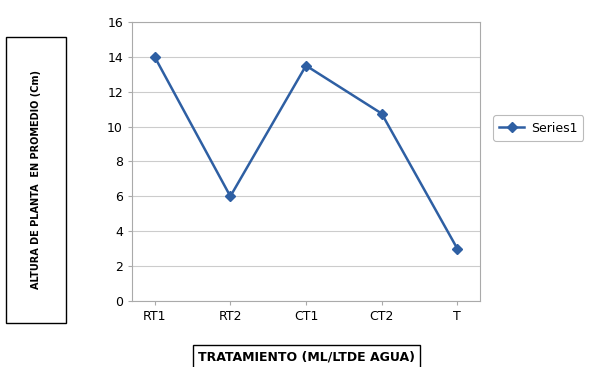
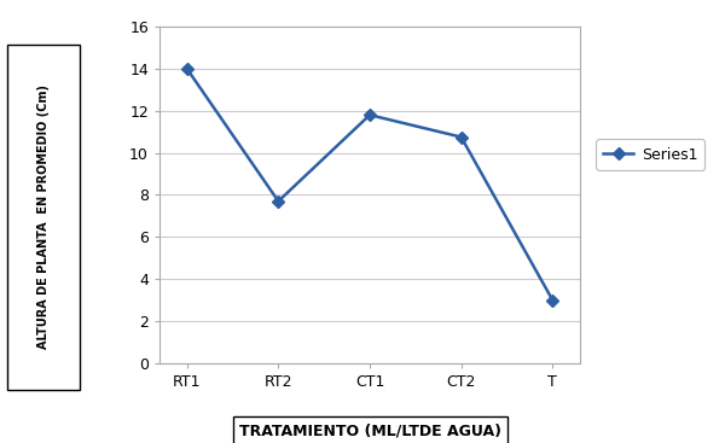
RT2: 6.0 -> 7.7
CT1: 13.5 -> 11.8
